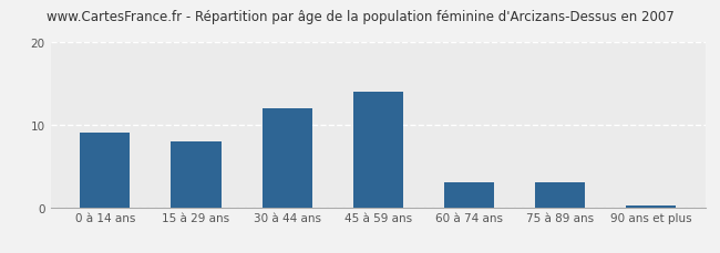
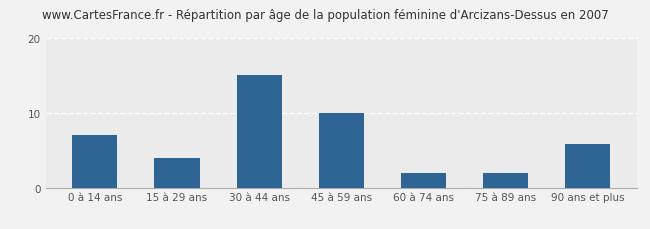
0 à 14 ans: 9.0 -> 7.0
15 à 29 ans: 8.0 -> 4.0
30 à 44 ans: 12.0 -> 15.0
45 à 59 ans: 14.0 -> 10.0
60 à 74 ans: 3.0 -> 2.0
75 à 89 ans: 3.0 -> 2.0
90 ans et plus: 0.2 -> 5.8
